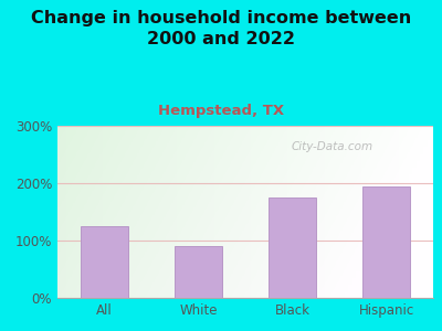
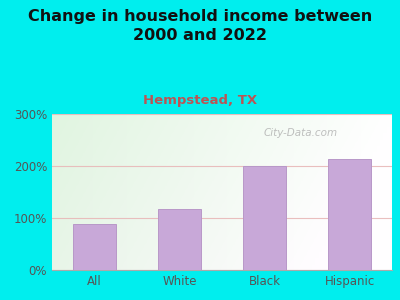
All: 125% -> 88%
White: 90% -> 118%
Black: 175% -> 200%
Hispanic: 195% -> 214%
